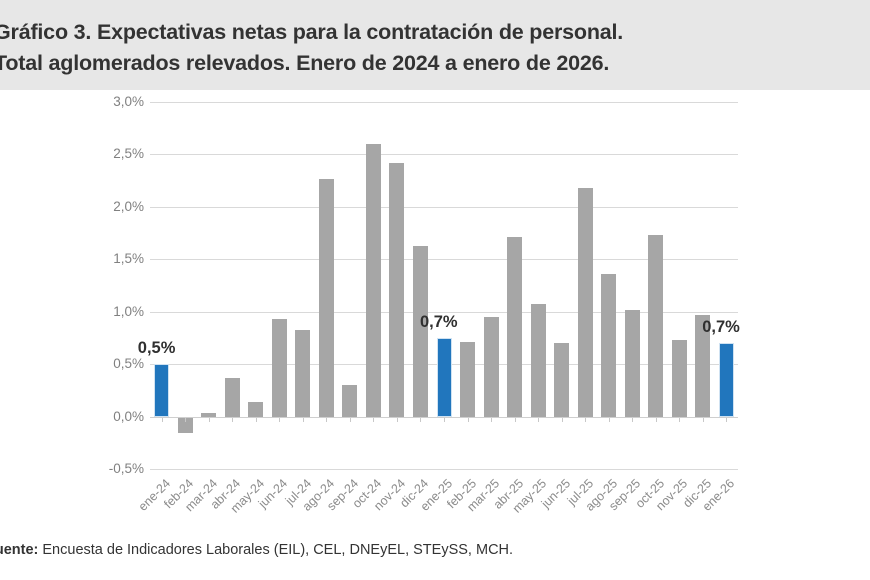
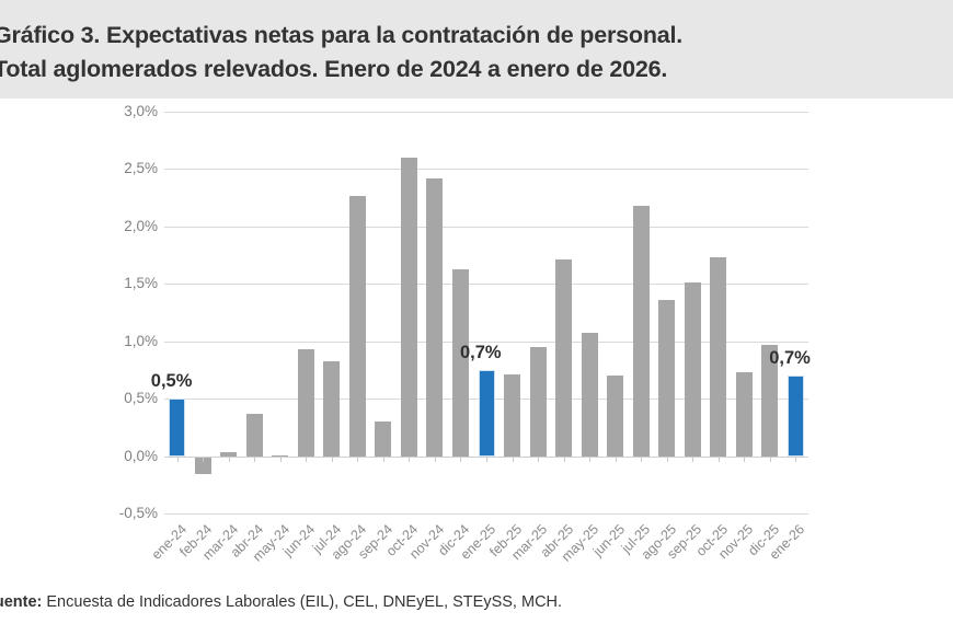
may-24: 0,14% -> 0,01%
sep-25: 1,02% -> 1,51%
